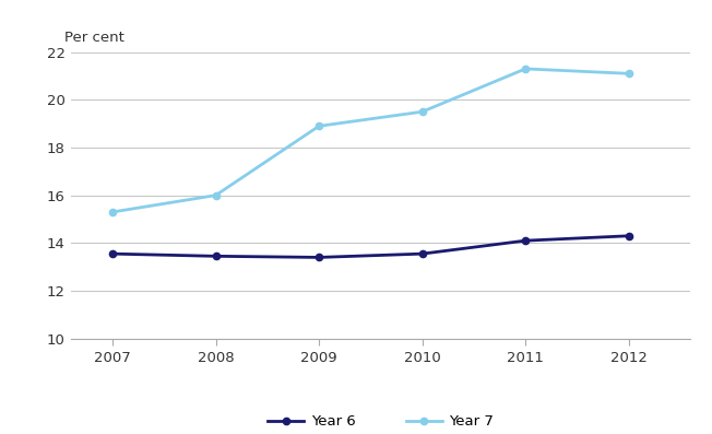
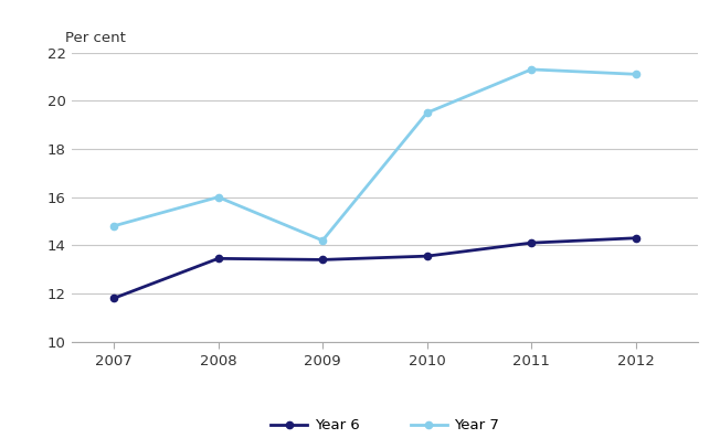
Year 6/2007: 13.55 -> 11.80
Year 7/2007: 15.3 -> 14.8
Year 7/2009: 18.9 -> 14.2
